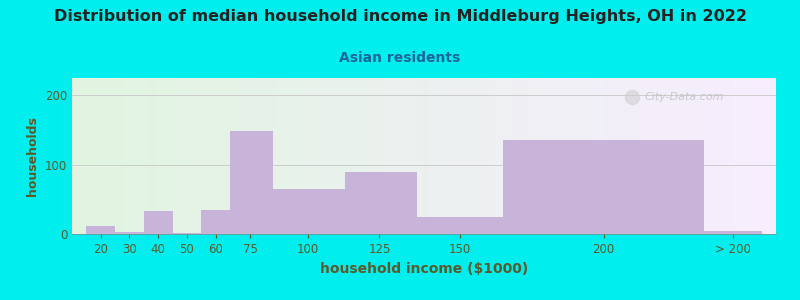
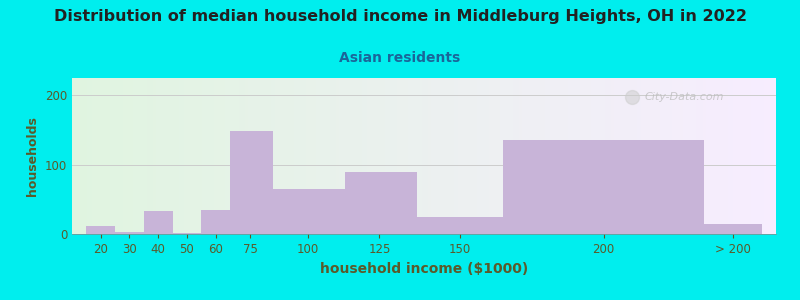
> 200: 5 -> 14
